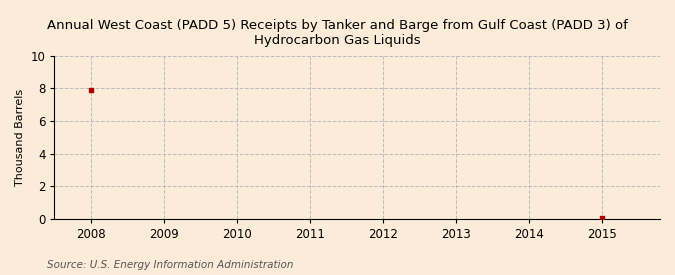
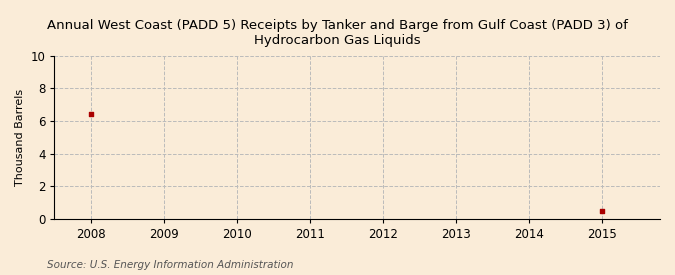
2008: 7.9 -> 6.4
2015: 0.1 -> 0.5
